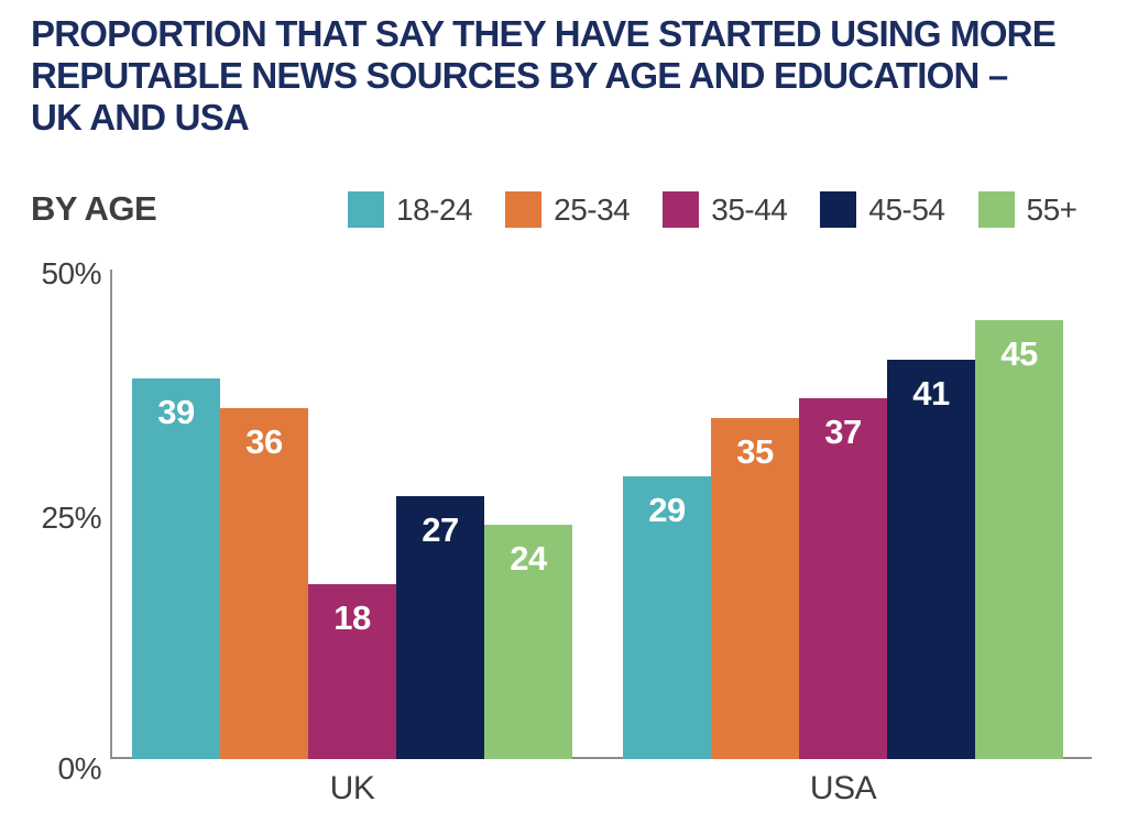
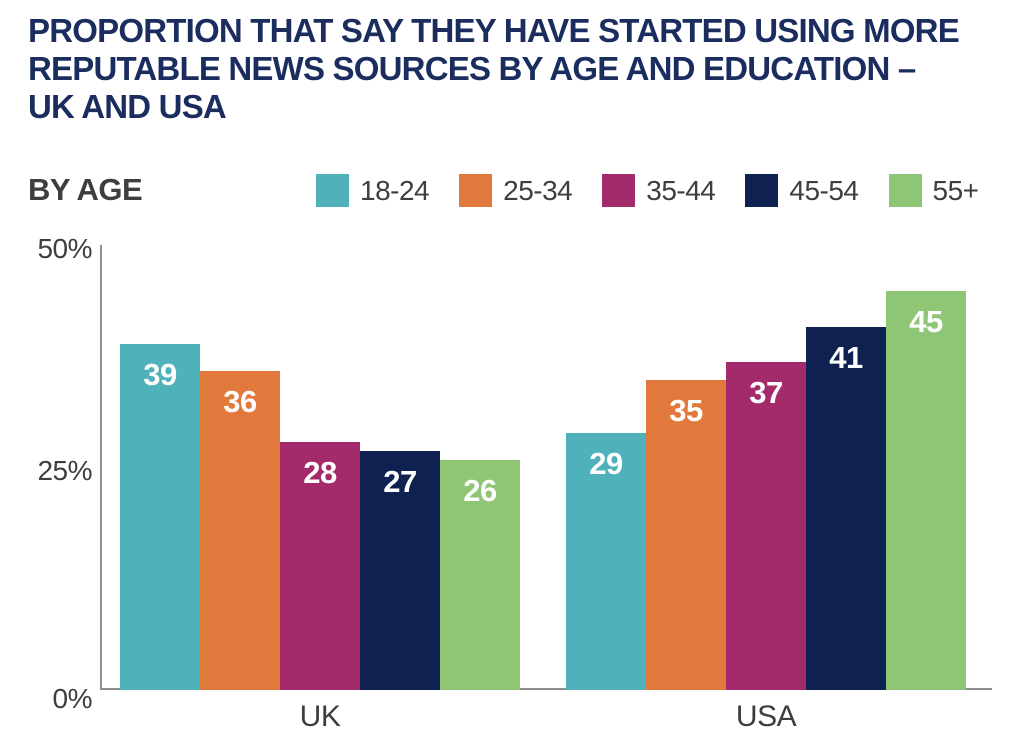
35-44/UK: 18 -> 28
55+/UK: 24 -> 26
